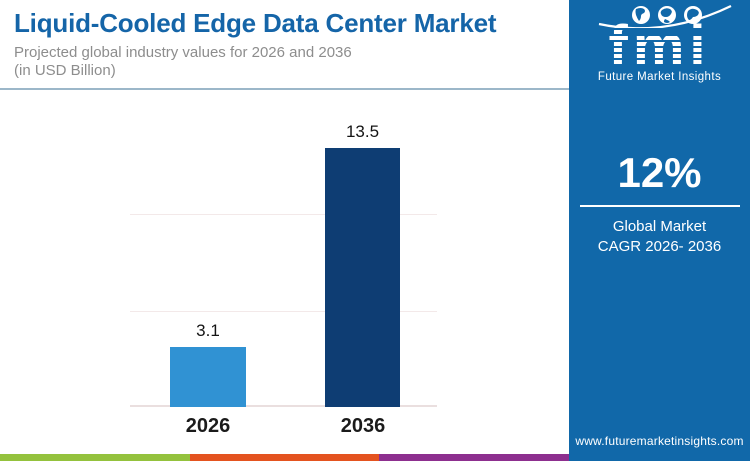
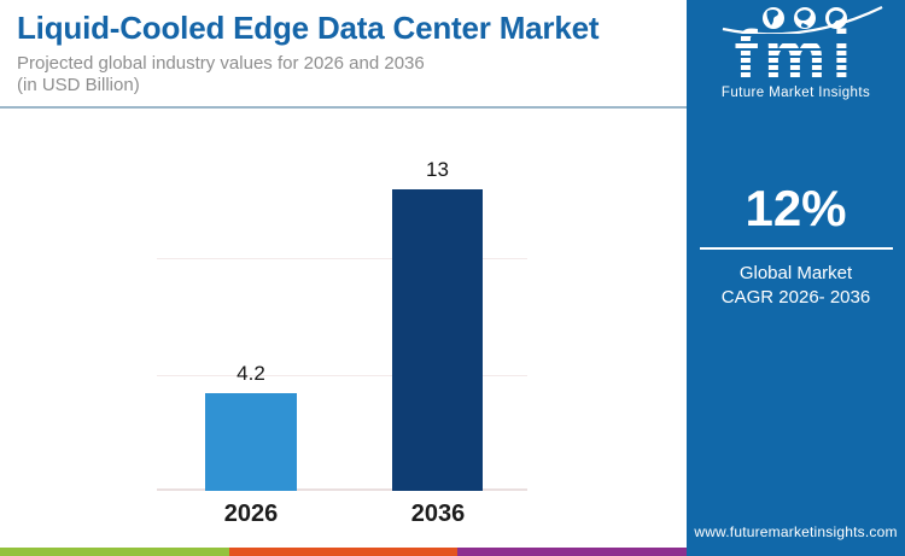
2026: 3.1 -> 4.2
2036: 13.5 -> 13
